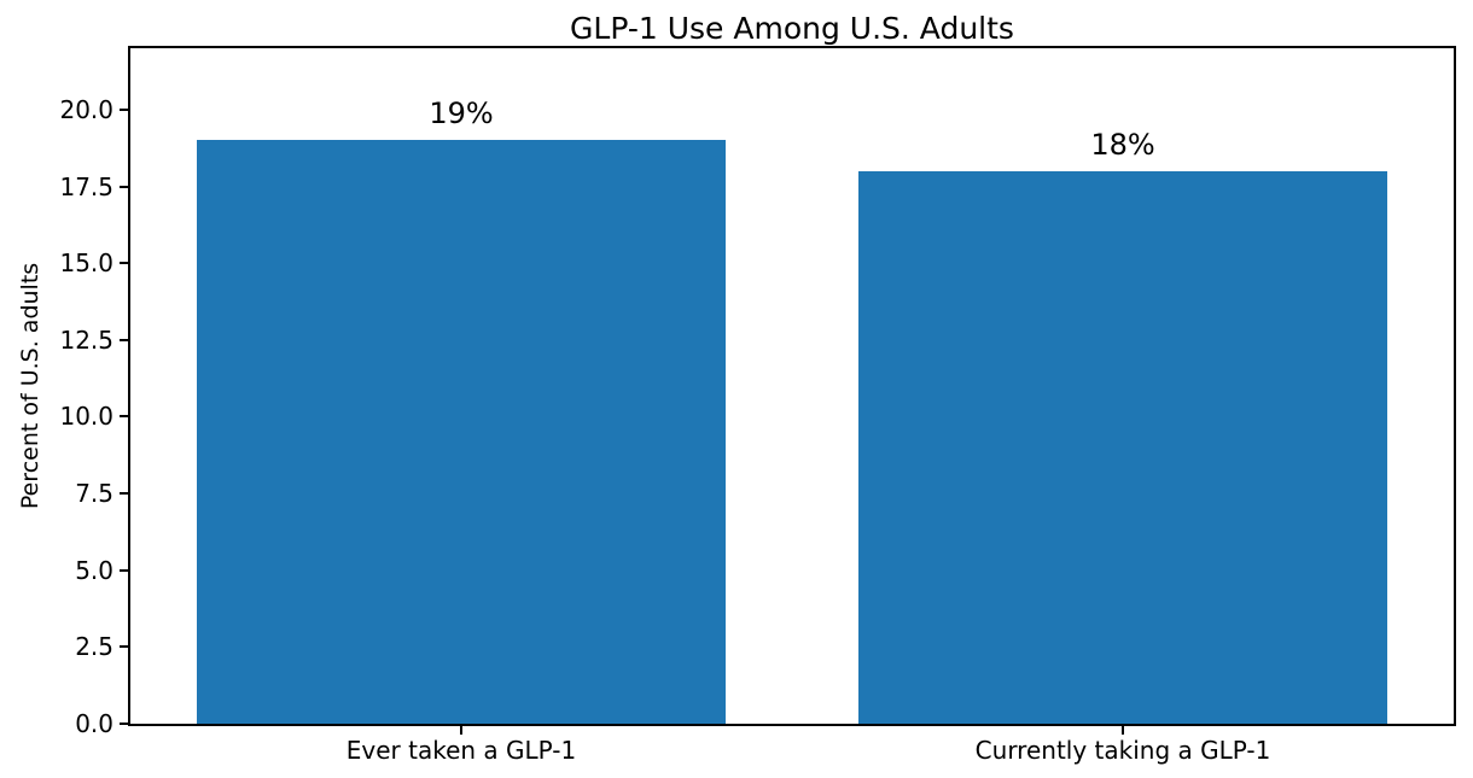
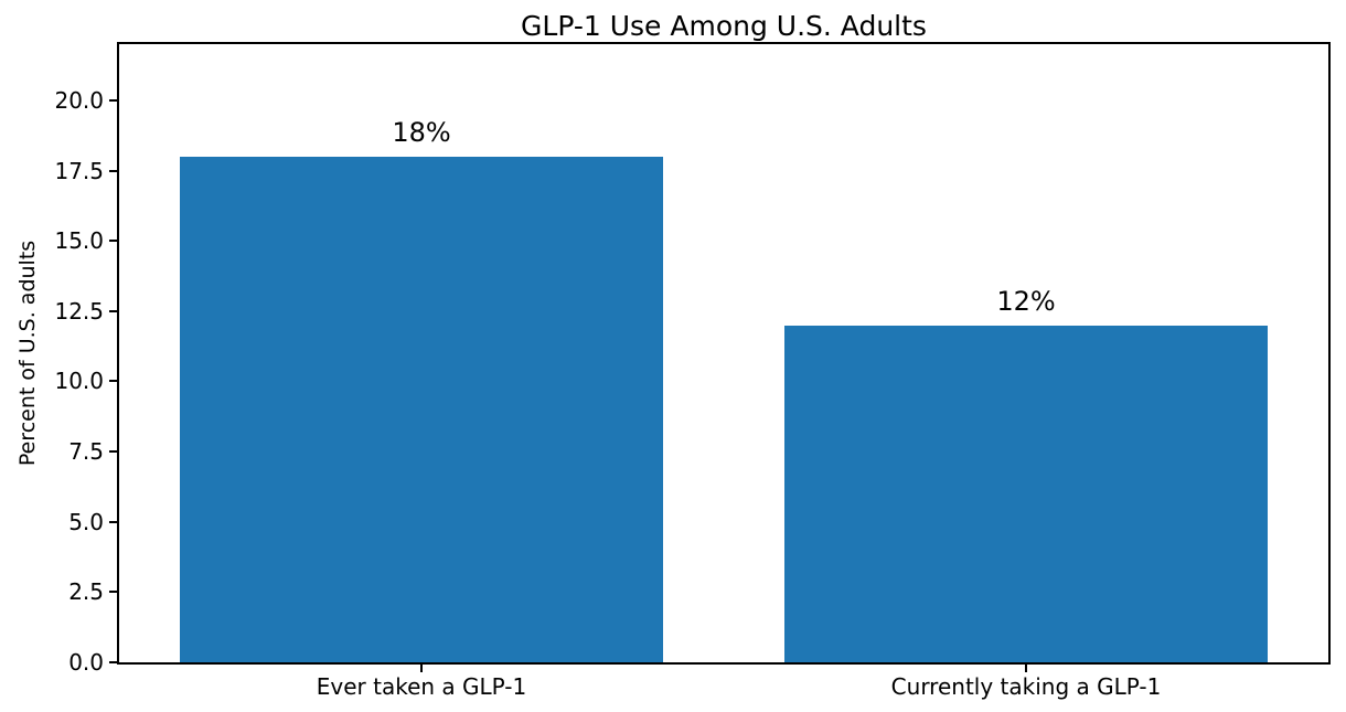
Ever taken a GLP-1: 19% -> 18%
Currently taking a GLP-1: 18% -> 12%
